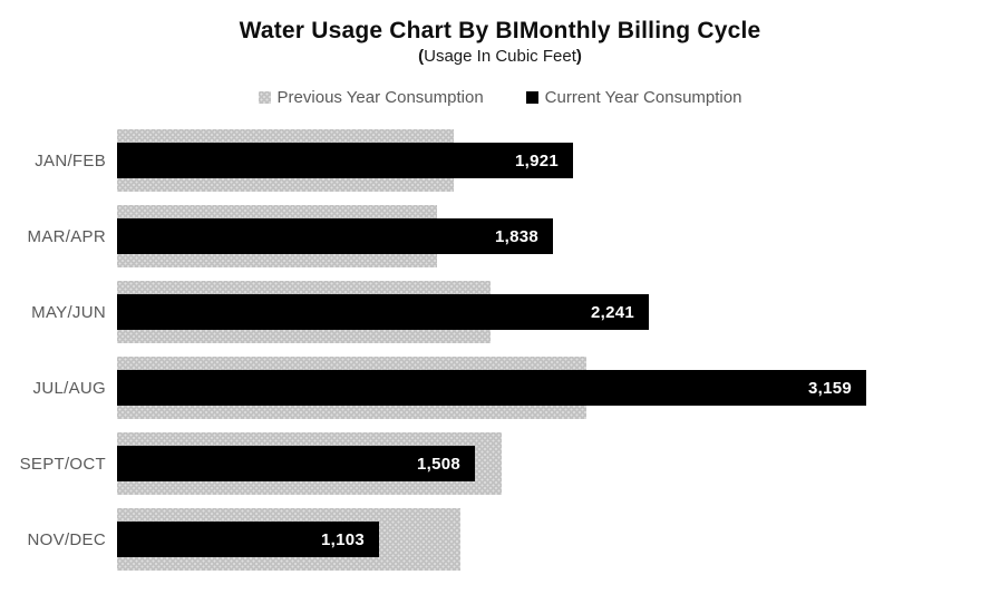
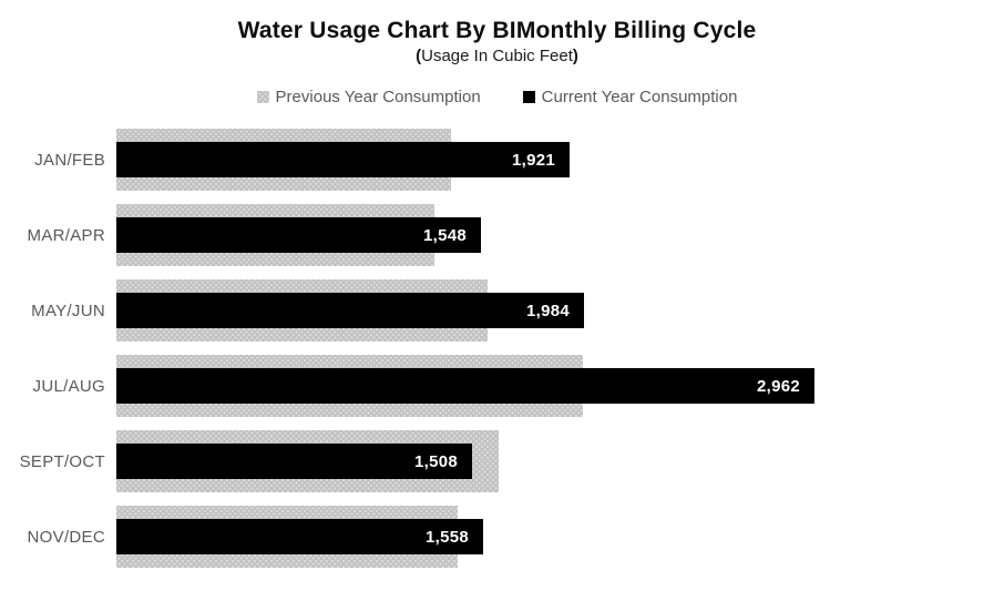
Current Year Consumption/MAR/APR: 1,838 -> 1,548
Current Year Consumption/MAY/JUN: 2,241 -> 1,984
Current Year Consumption/JUL/AUG: 3,159 -> 2,962
Current Year Consumption/NOV/DEC: 1,103 -> 1,558
